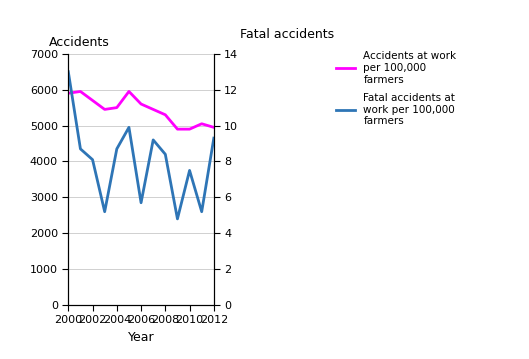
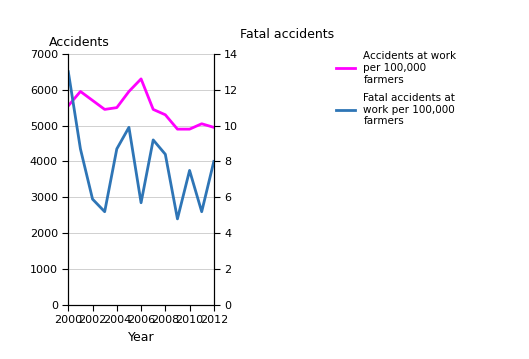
Accidents at work per 100,000 farmers/2000: 5900 -> 5550
Fatal accidents at work per 100,000 farmers/2002: 8.1 -> 5.9
Accidents at work per 100,000 farmers/2006: 5600 -> 6300
Fatal accidents at work per 100,000 farmers/2012: 9.3 -> 8.0
